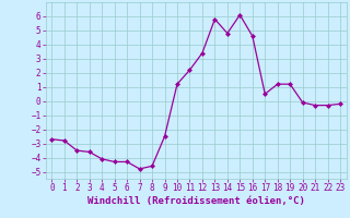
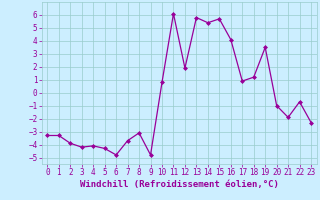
0: -2.7 -> -3.3
1: -2.8 -> -3.3
2: -3.5 -> -3.9
3: -3.6 -> -4.2
6: -4.3 -> -4.8
7: -4.8 -> -3.7
8: -4.6 -> -3.1
9: -2.5 -> -4.8
10: 1.2 -> 0.8
11: 2.2 -> 6.1
12: 3.4 -> 1.9
14: 4.8 -> 5.4
15: 6.1 -> 5.7
16: 4.6 -> 4.1
17: 0.5 -> 0.9
19: 1.2 -> 3.5
20: -0.1 -> -1.0
21: -0.3 -> -1.9
22: -0.3 -> -0.7
23: -0.2 -> -2.3
